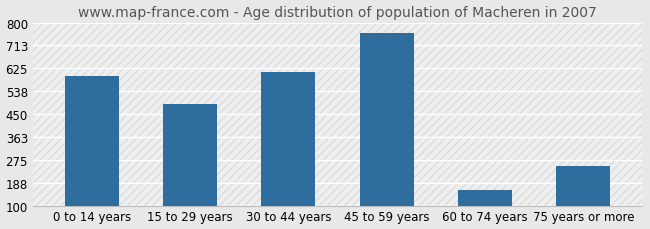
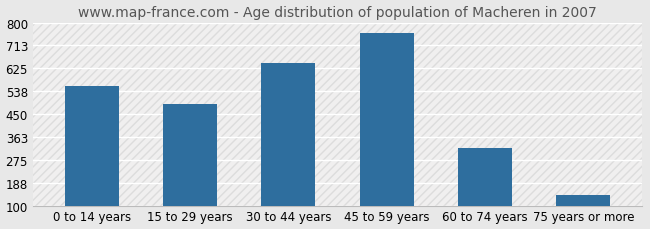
0 to 14 years: 595 -> 558
30 to 44 years: 610 -> 645
60 to 74 years: 160 -> 320
75 years or more: 250 -> 140
